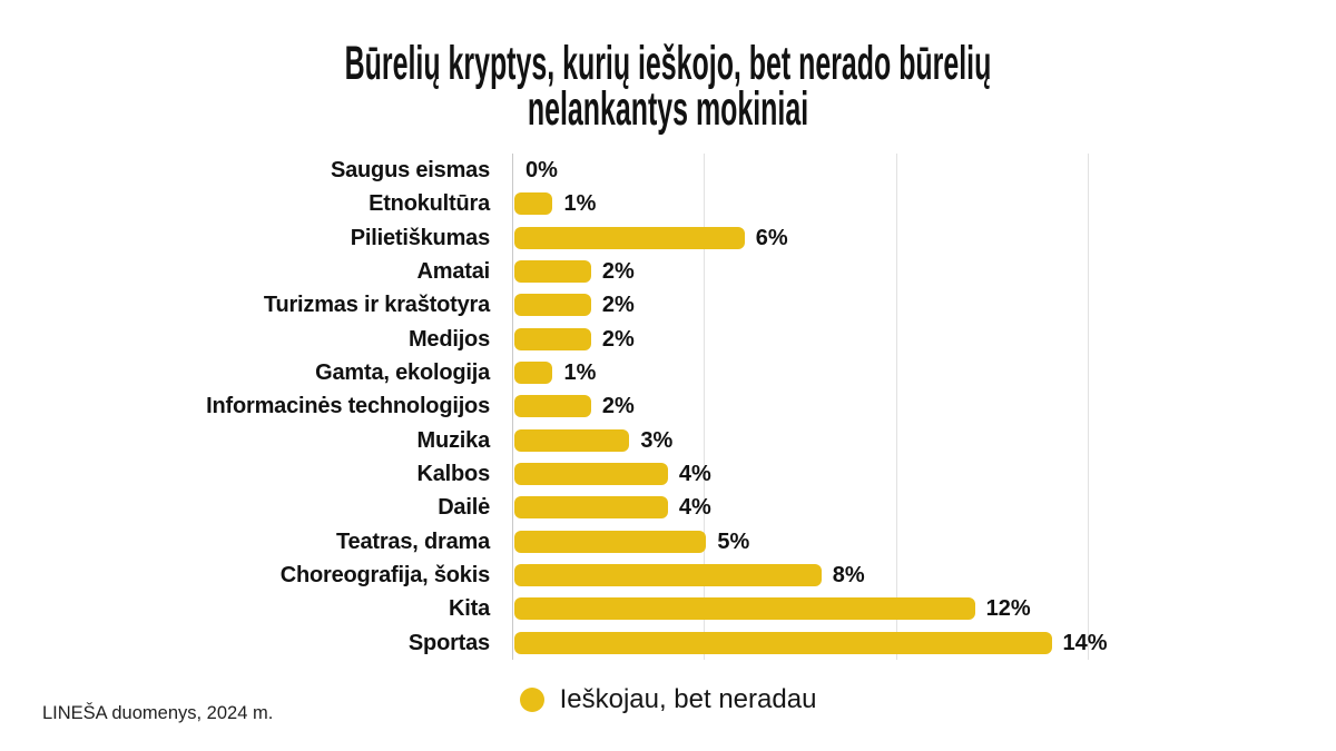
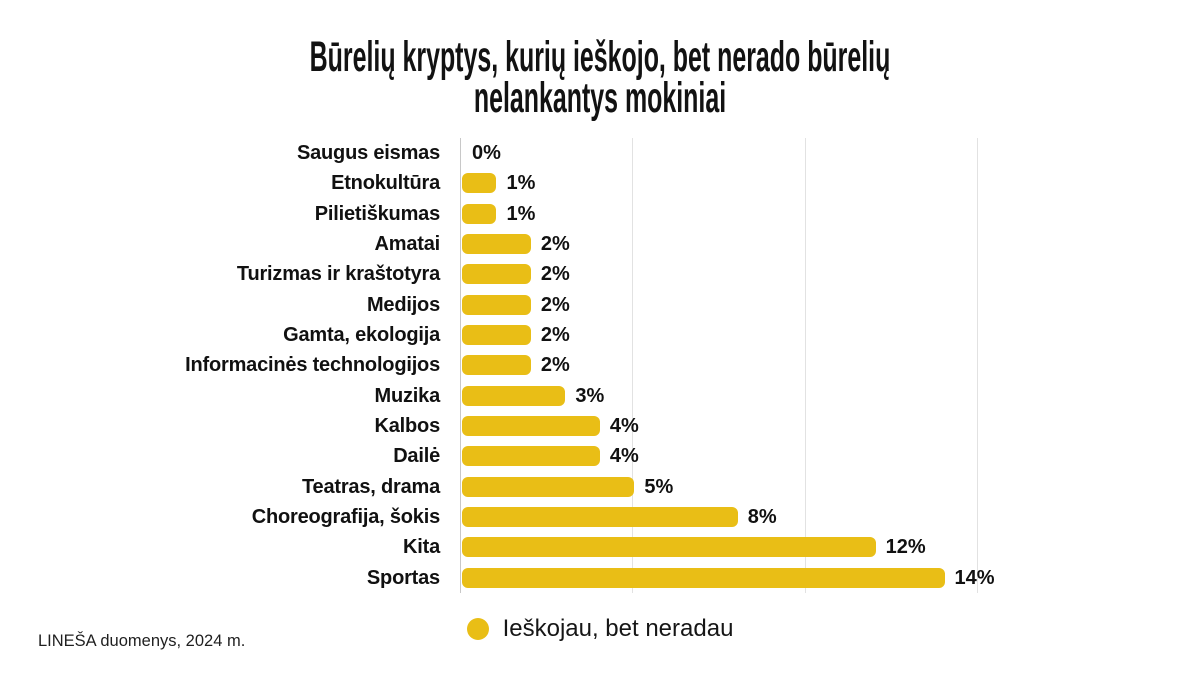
Pilietiškumas: 6% -> 1%
Gamta, ekologija: 1% -> 2%
